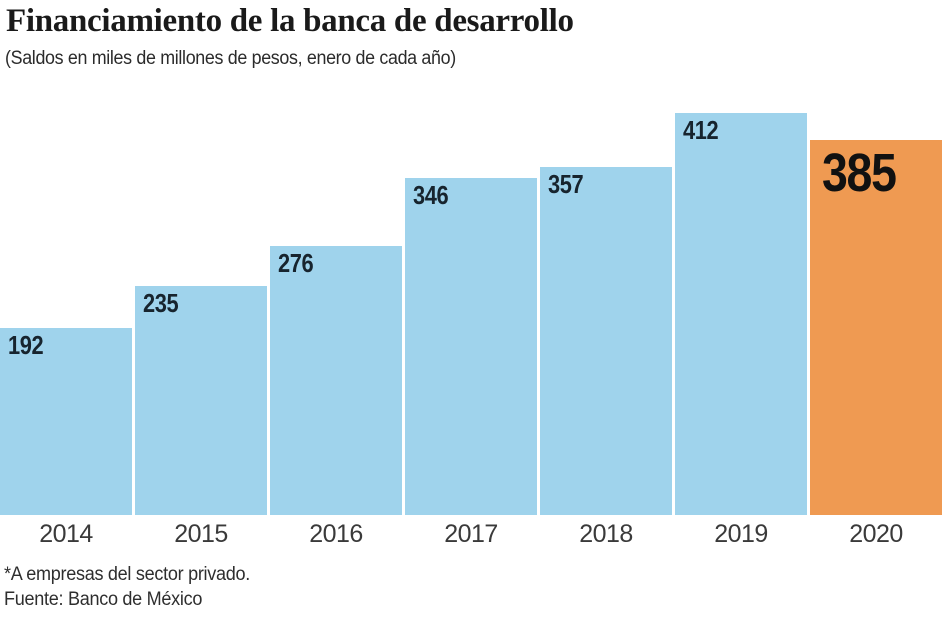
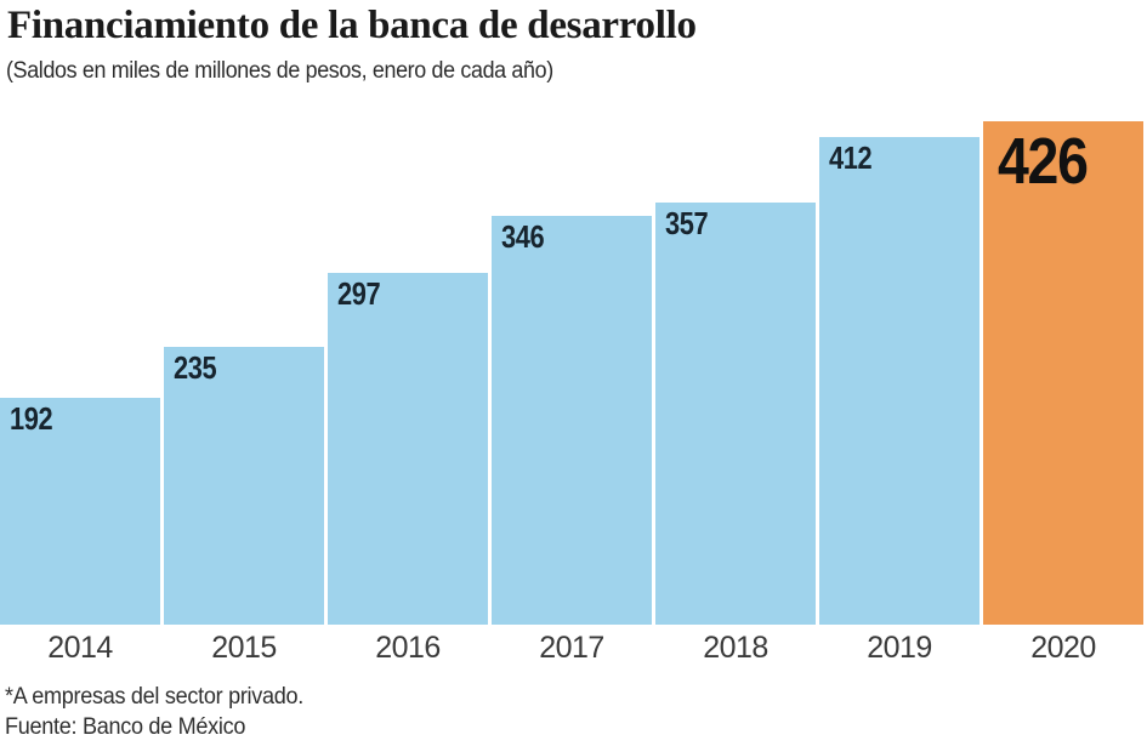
2016: 276 -> 297
2020: 385 -> 426
